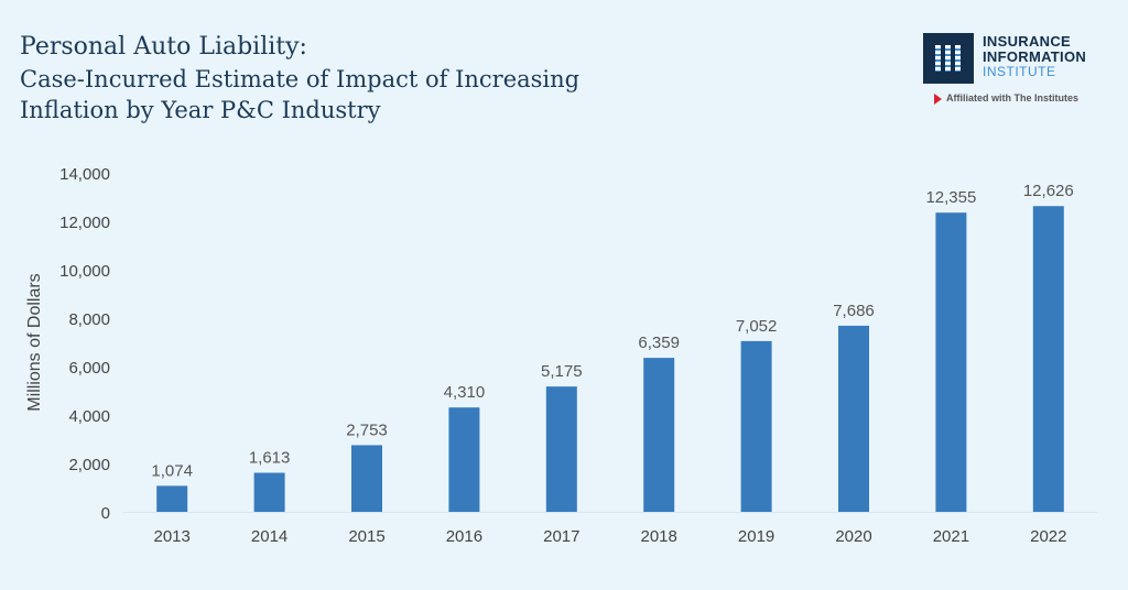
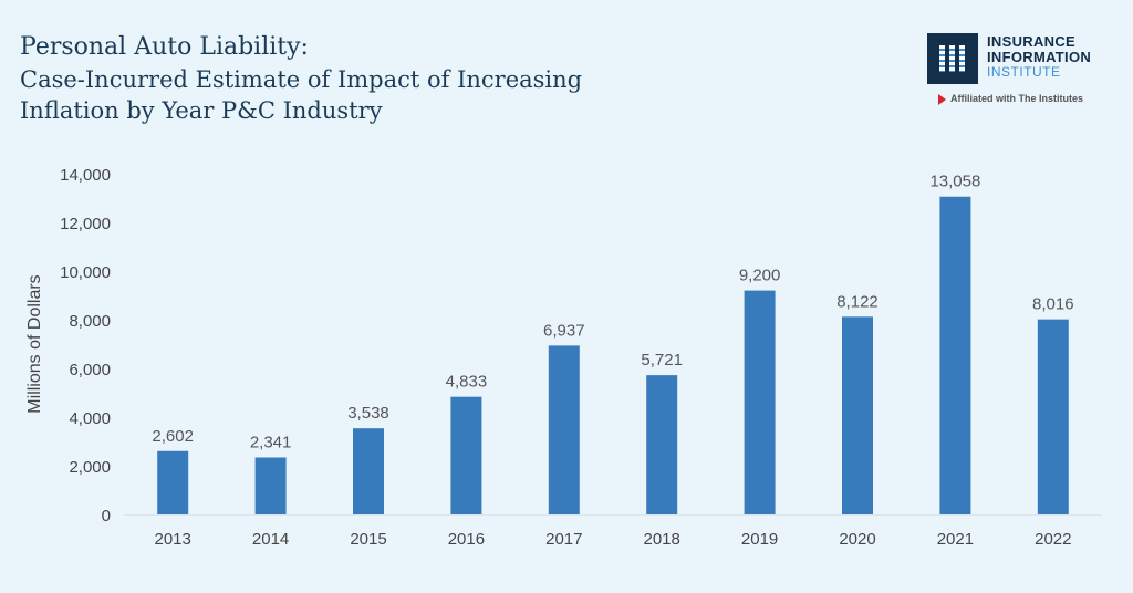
2013: 1,074 -> 2,602
2014: 1,613 -> 2,341
2015: 2,753 -> 3,538
2016: 4,310 -> 4,833
2017: 5,175 -> 6,937
2018: 6,359 -> 5,721
2019: 7,052 -> 9,200
2020: 7,686 -> 8,122
2021: 12,355 -> 13,058
2022: 12,626 -> 8,016
